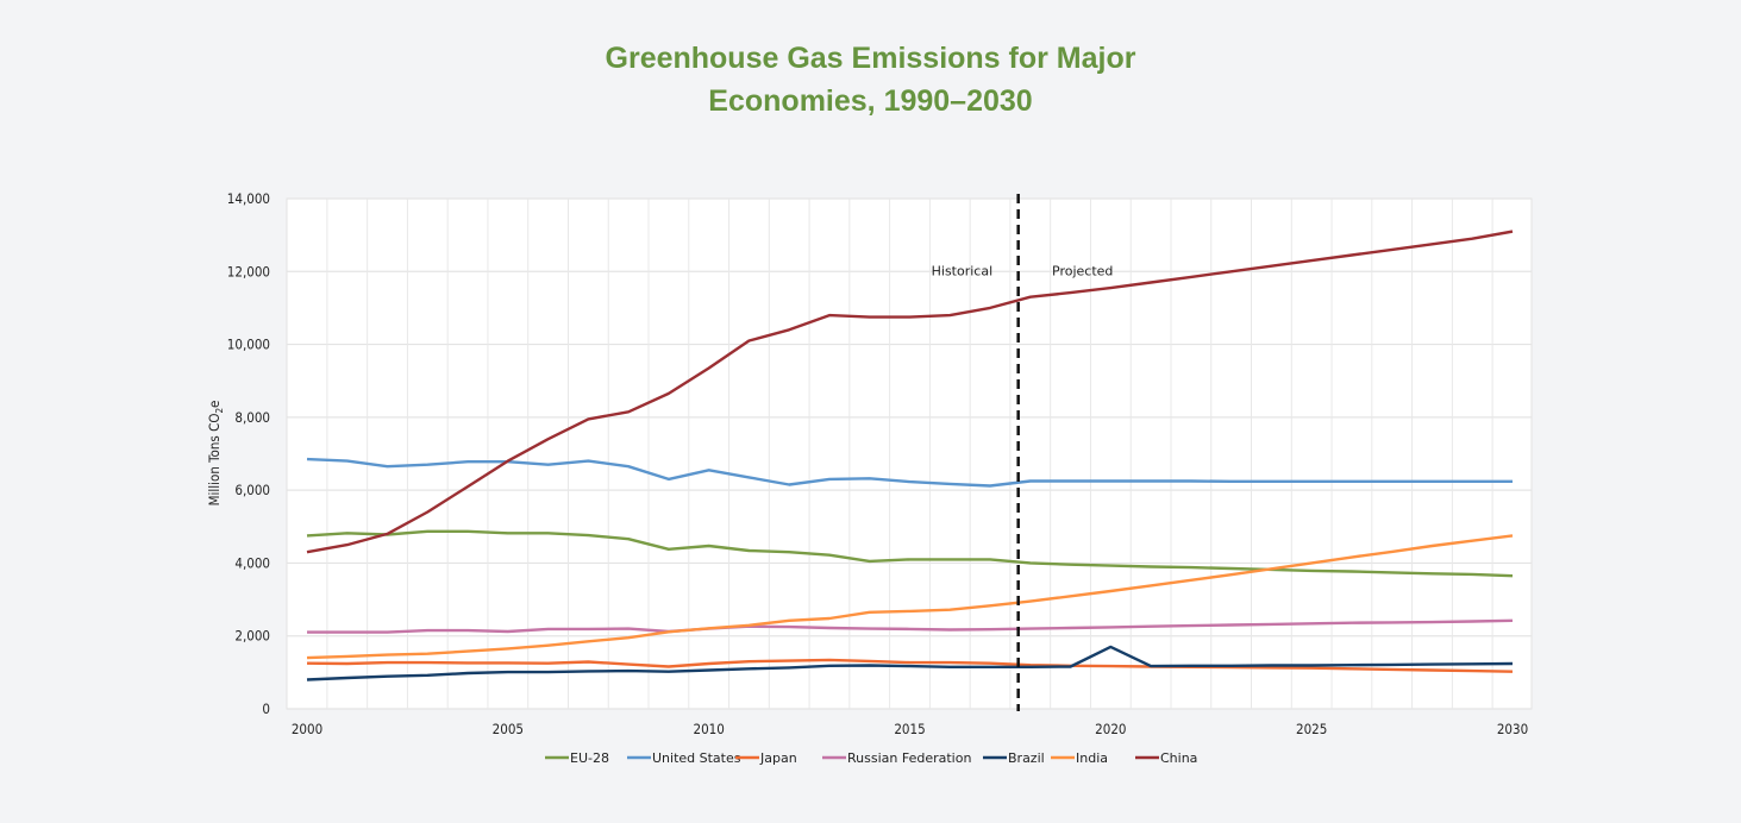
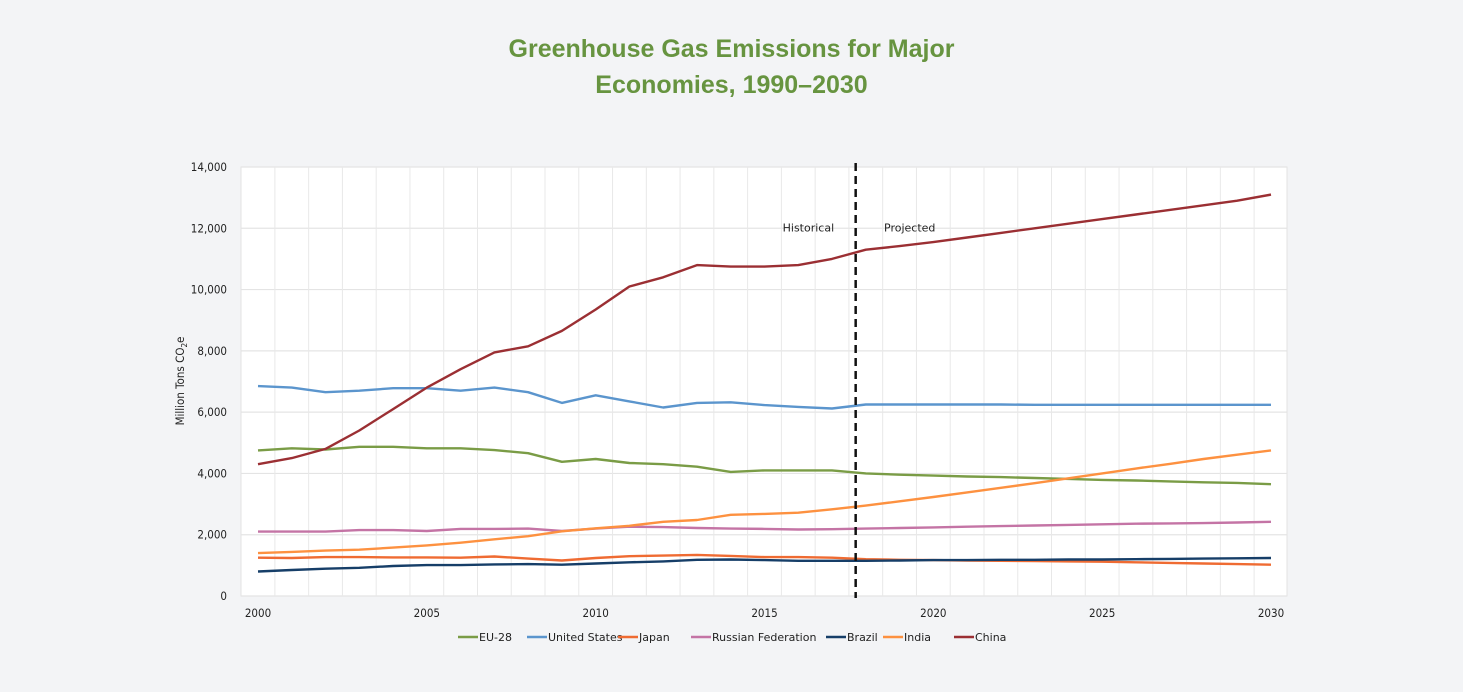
Brazil/2020: 1700 -> 1200
